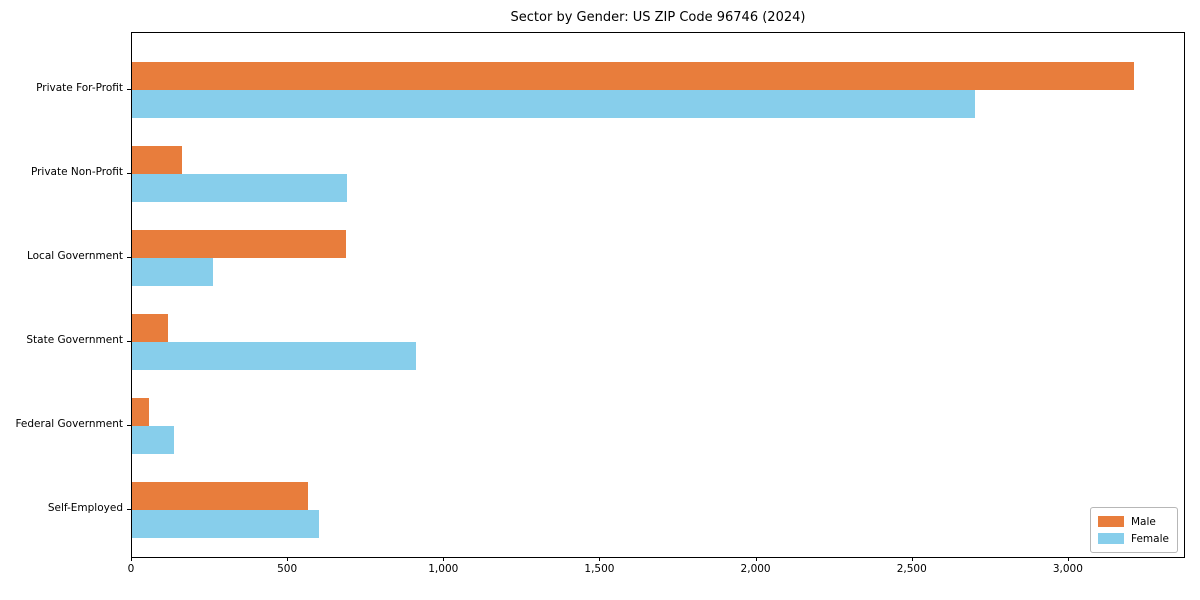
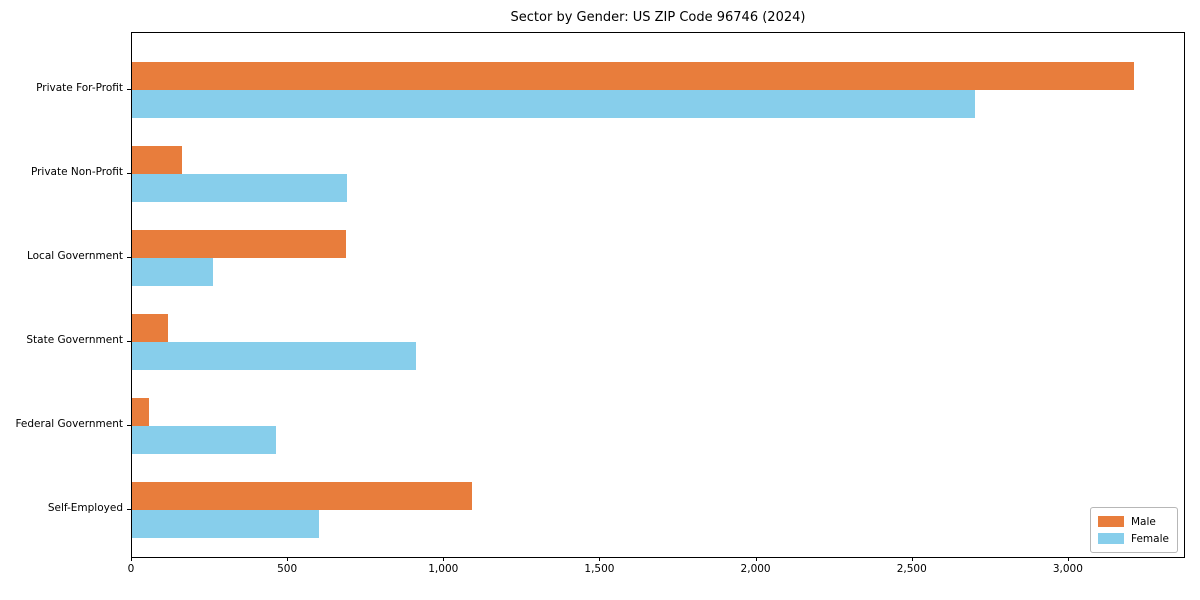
Female/Federal Government: 140 -> 460
Male/Self-Employed: 560 -> 1090
